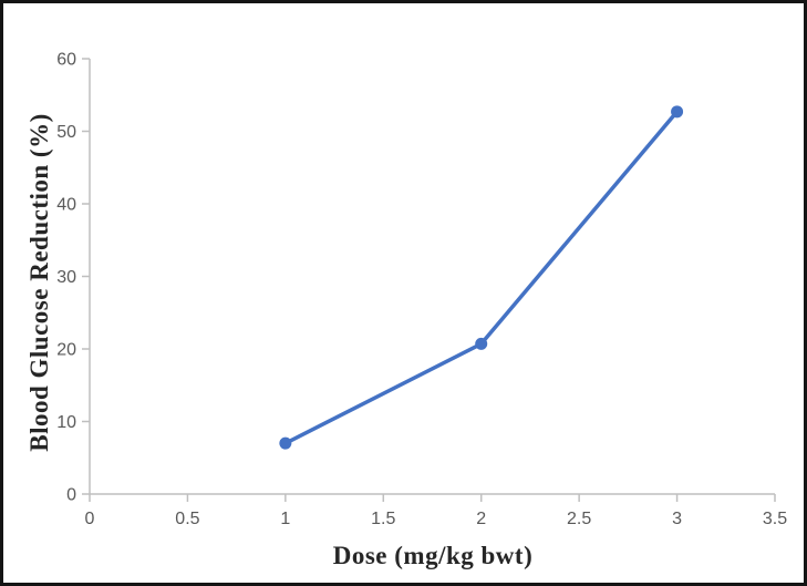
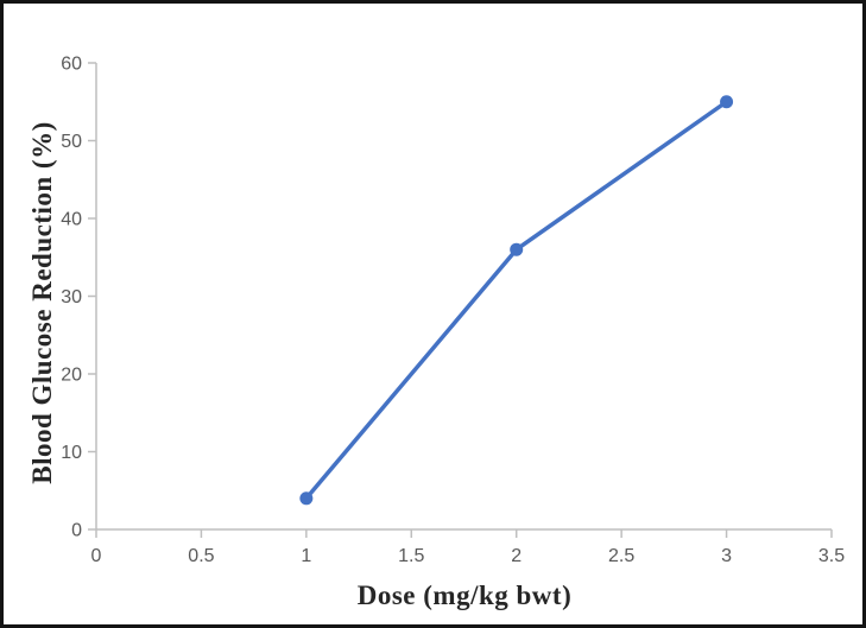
1: 7 -> 4
2: 21 -> 36
3: 53 -> 55
